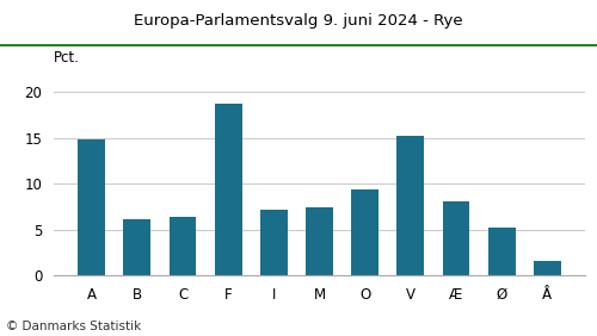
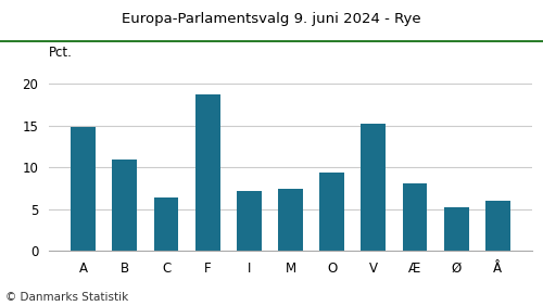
B: 6.1 -> 11.0
Å: 1.6 -> 6.0
